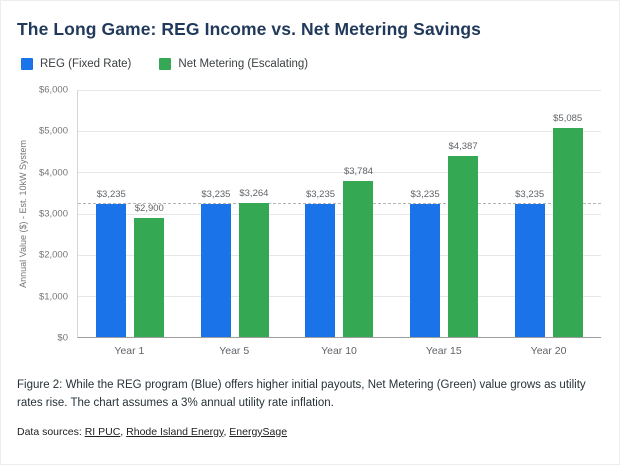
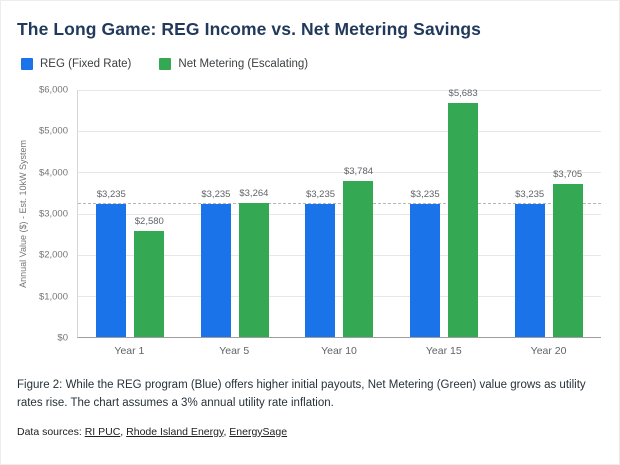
Net Metering (Escalating)/Year 1: $2,900 -> $2,580
Net Metering (Escalating)/Year 15: $4,387 -> $5,683
Net Metering (Escalating)/Year 20: $5,085 -> $3,705
